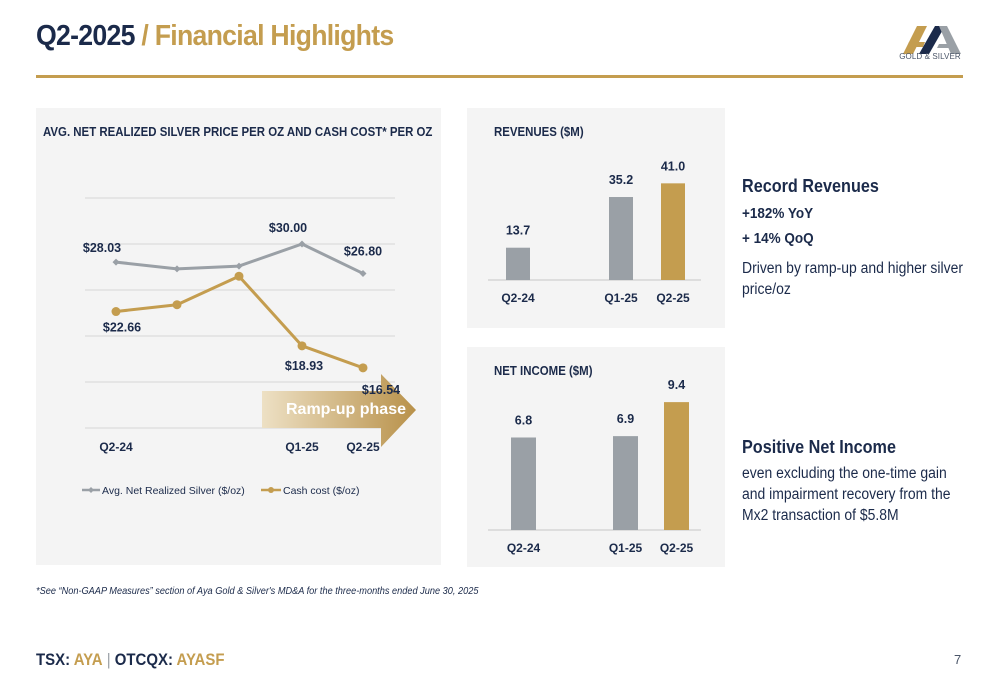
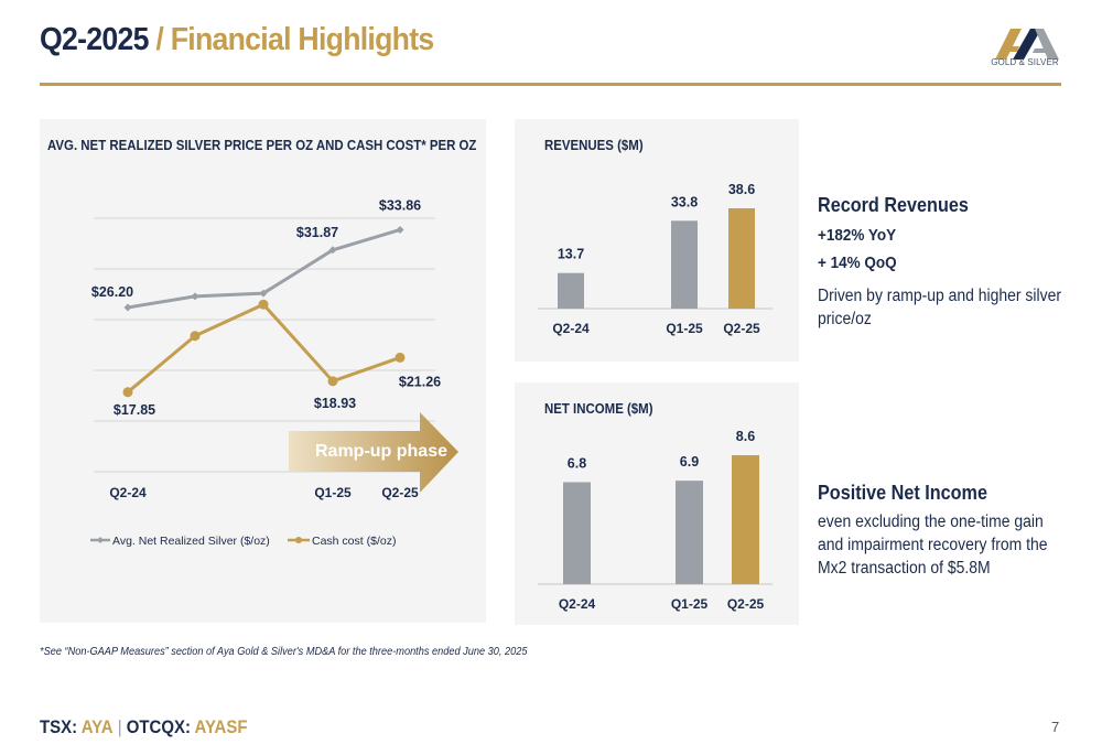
AVG. NET REALIZED SILVER PRICE PER OZ AND CASH COST* PER OZ/Avg. Net Realized Silver ($/oz)/Q2-24: $28.03 -> $26.20
AVG. NET REALIZED SILVER PRICE PER OZ AND CASH COST* PER OZ/Cash cost ($/oz)/Q2-24: $22.66 -> $17.85
AVG. NET REALIZED SILVER PRICE PER OZ AND CASH COST* PER OZ/Avg. Net Realized Silver ($/oz)/Q1-25: $30.00 -> $31.87
AVG. NET REALIZED SILVER PRICE PER OZ AND CASH COST* PER OZ/Avg. Net Realized Silver ($/oz)/Q2-25: $26.80 -> $33.86
AVG. NET REALIZED SILVER PRICE PER OZ AND CASH COST* PER OZ/Cash cost ($/oz)/Q2-25: $16.54 -> $21.26
REVENUES ($M)/Q1-25: 35.2 -> 33.8
REVENUES ($M)/Q2-25: 41.0 -> 38.6
NET INCOME ($M)/Q2-25: 9.4 -> 8.6
